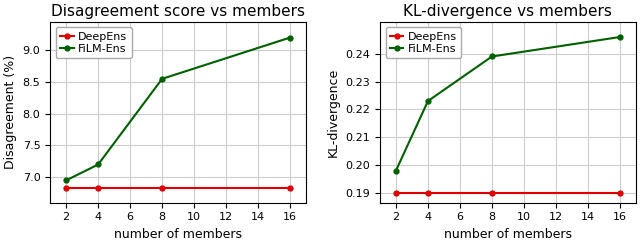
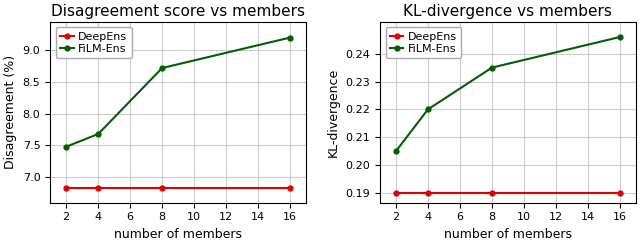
Disagreement score vs members/FiLM-Ens/2: 6.95 -> 7.48
Disagreement score vs members/FiLM-Ens/4: 7.20 -> 7.68
Disagreement score vs members/FiLM-Ens/8: 8.55 -> 8.72
KL-divergence vs members/FiLM-Ens/2: 0.198 -> 0.205
KL-divergence vs members/FiLM-Ens/4: 0.223 -> 0.220
KL-divergence vs members/FiLM-Ens/8: 0.239 -> 0.235
